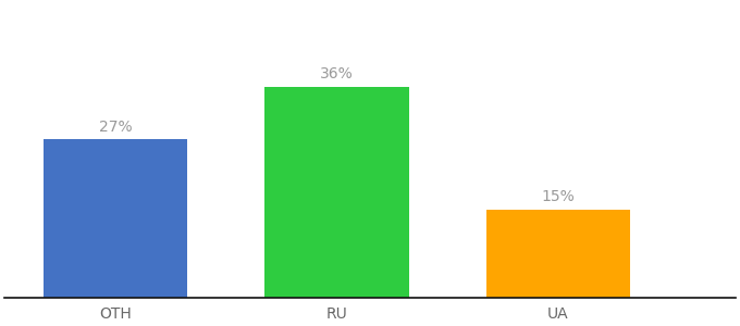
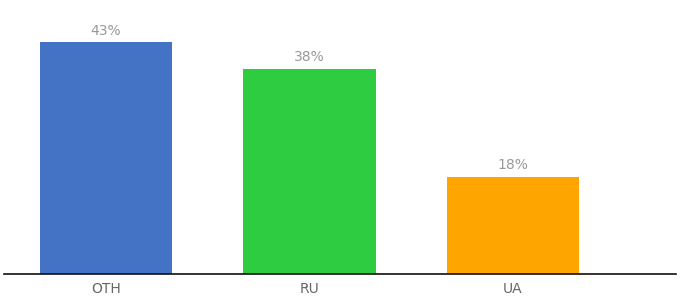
OTH: 27% -> 43%
RU: 36% -> 38%
UA: 15% -> 18%
